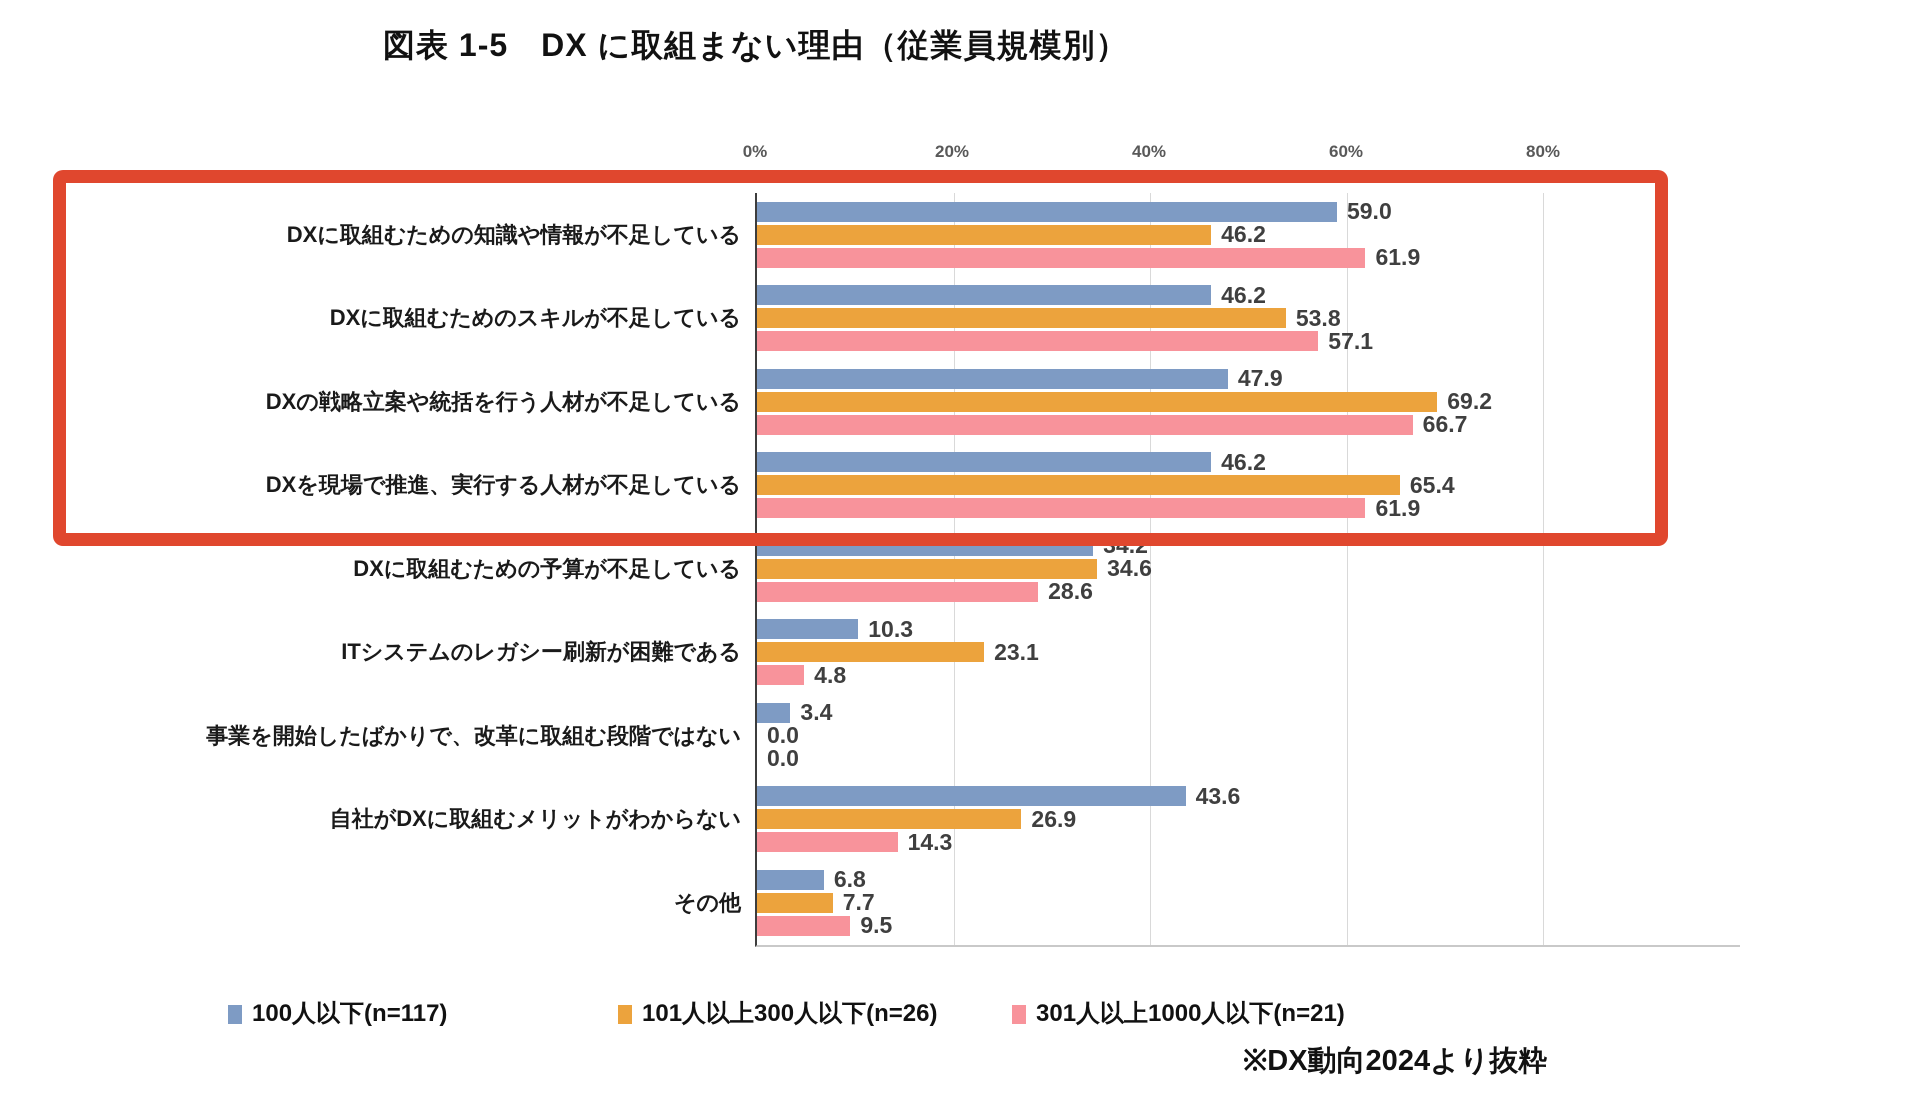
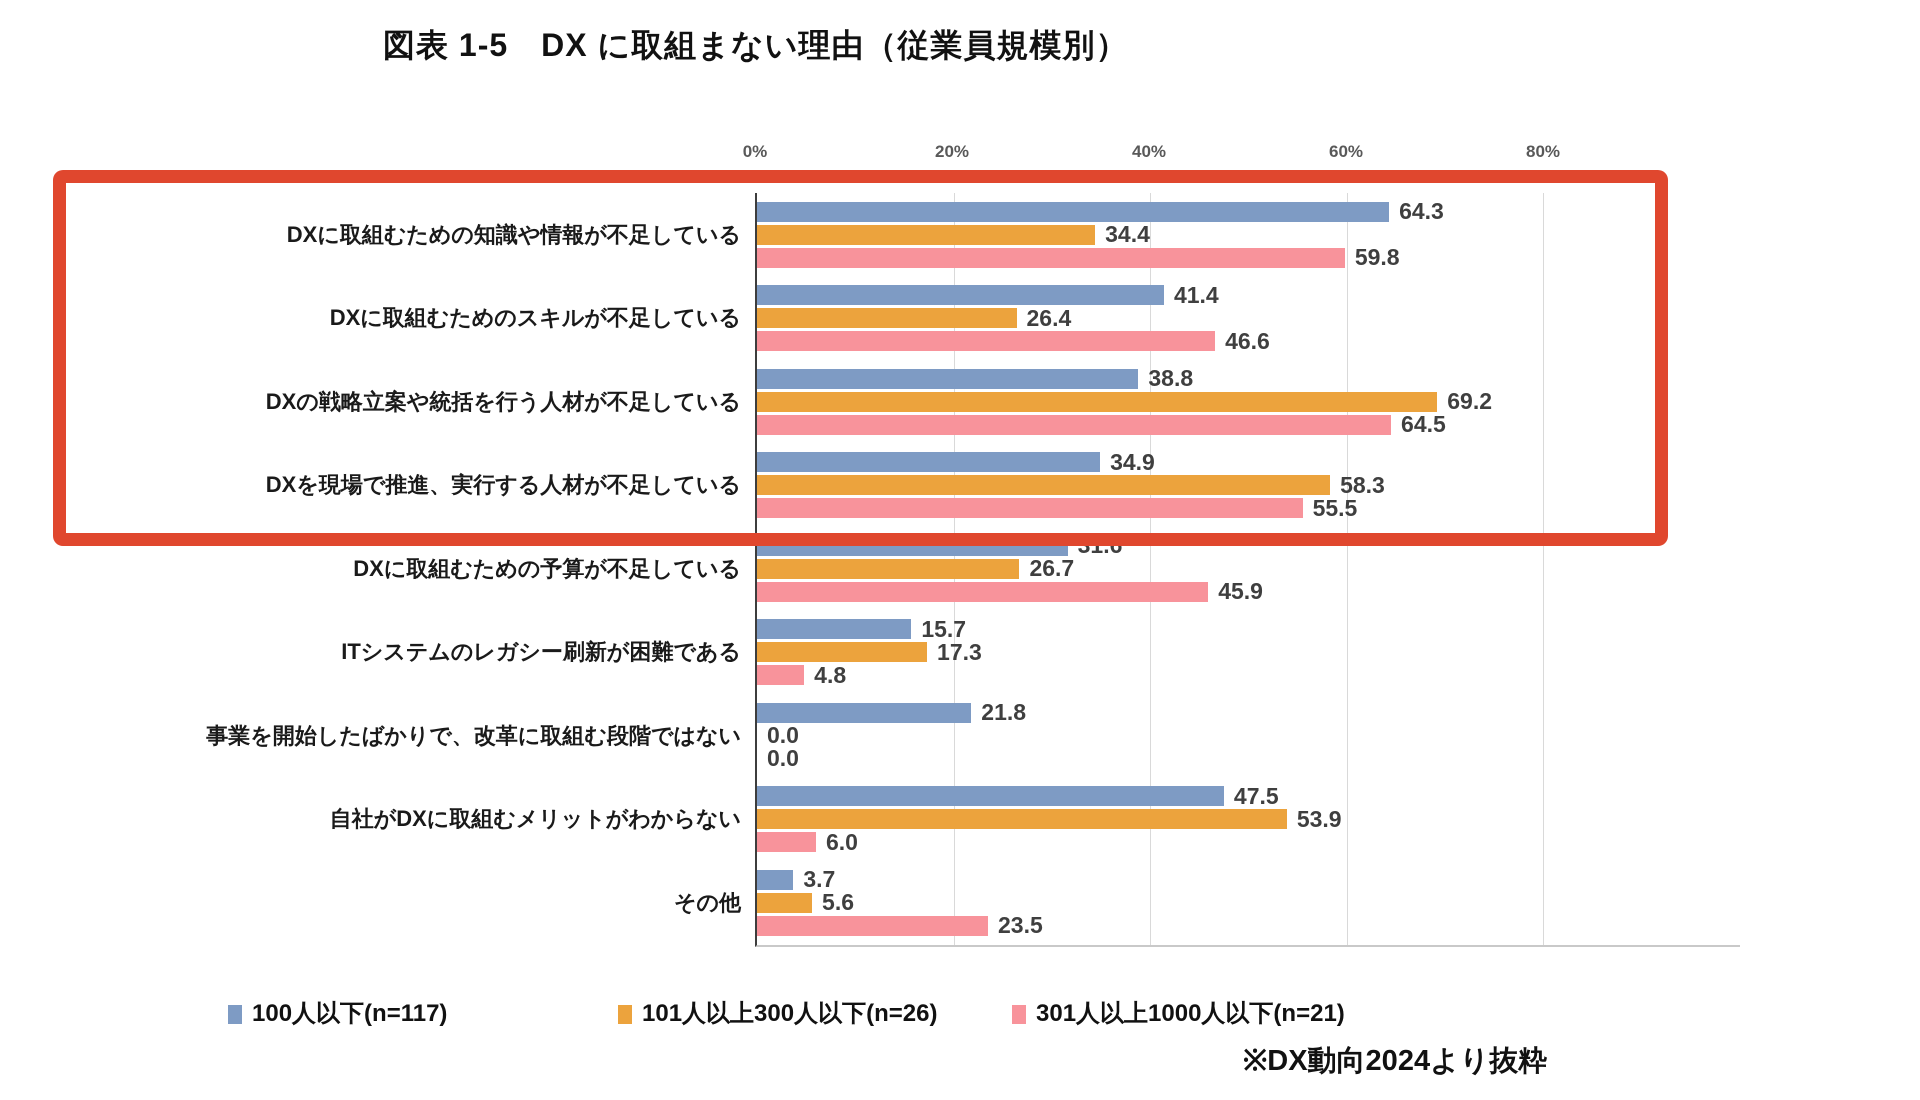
100人以下(n=117)/DXに取組むための知識や情報が不足している: 59.0 -> 64.3
101人以上300人以下(n=26)/DXに取組むための知識や情報が不足している: 46.2 -> 34.4
301人以上1000人以下(n=21)/DXに取組むための知識や情報が不足している: 61.9 -> 59.8
100人以下(n=117)/DXに取組むためのスキルが不足している: 46.2 -> 41.4
101人以上300人以下(n=26)/DXに取組むためのスキルが不足している: 53.8 -> 26.4
301人以上1000人以下(n=21)/DXに取組むためのスキルが不足している: 57.1 -> 46.6
100人以下(n=117)/DXの戦略立案や統括を行う人材が不足している: 47.9 -> 38.8
301人以上1000人以下(n=21)/DXの戦略立案や統括を行う人材が不足している: 66.7 -> 64.5
100人以下(n=117)/DXを現場で推進、実行する人材が不足している: 46.2 -> 34.9
101人以上300人以下(n=26)/DXを現場で推進、実行する人材が不足している: 65.4 -> 58.3
301人以上1000人以下(n=21)/DXを現場で推進、実行する人材が不足している: 61.9 -> 55.5
100人以下(n=117)/DXに取組むための予算が不足している: 34.2 -> 31.6
101人以上300人以下(n=26)/DXに取組むための予算が不足している: 34.6 -> 26.7
301人以上1000人以下(n=21)/DXに取組むための予算が不足している: 28.6 -> 45.9
100人以下(n=117)/ITシステムのレガシー刷新が困難である: 10.3 -> 15.7
101人以上300人以下(n=26)/ITシステムのレガシー刷新が困難である: 23.1 -> 17.3
100人以下(n=117)/事業を開始したばかりで、改革に取組む段階ではない: 3.4 -> 21.8
100人以下(n=117)/自社がDXに取組むメリットがわからない: 43.6 -> 47.5
101人以上300人以下(n=26)/自社がDXに取組むメリットがわからない: 26.9 -> 53.9
301人以上1000人以下(n=21)/自社がDXに取組むメリットがわからない: 14.3 -> 6.0
100人以下(n=117)/その他: 6.8 -> 3.7
101人以上300人以下(n=26)/その他: 7.7 -> 5.6
301人以上1000人以下(n=21)/その他: 9.5 -> 23.5
